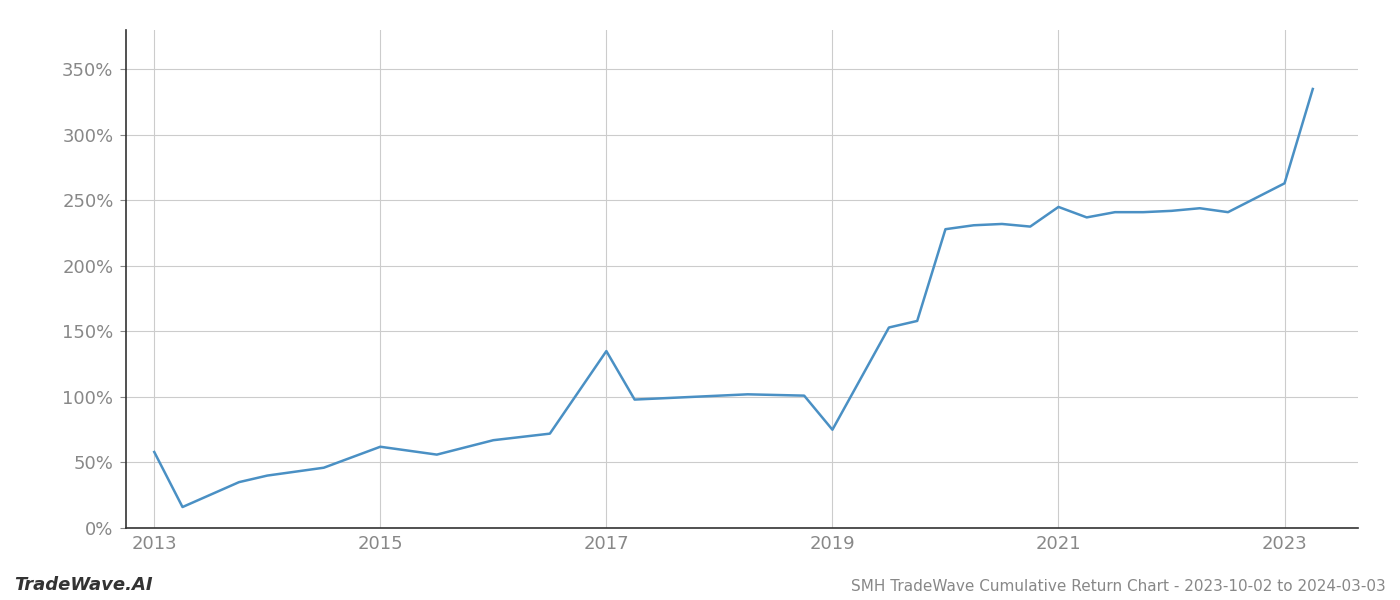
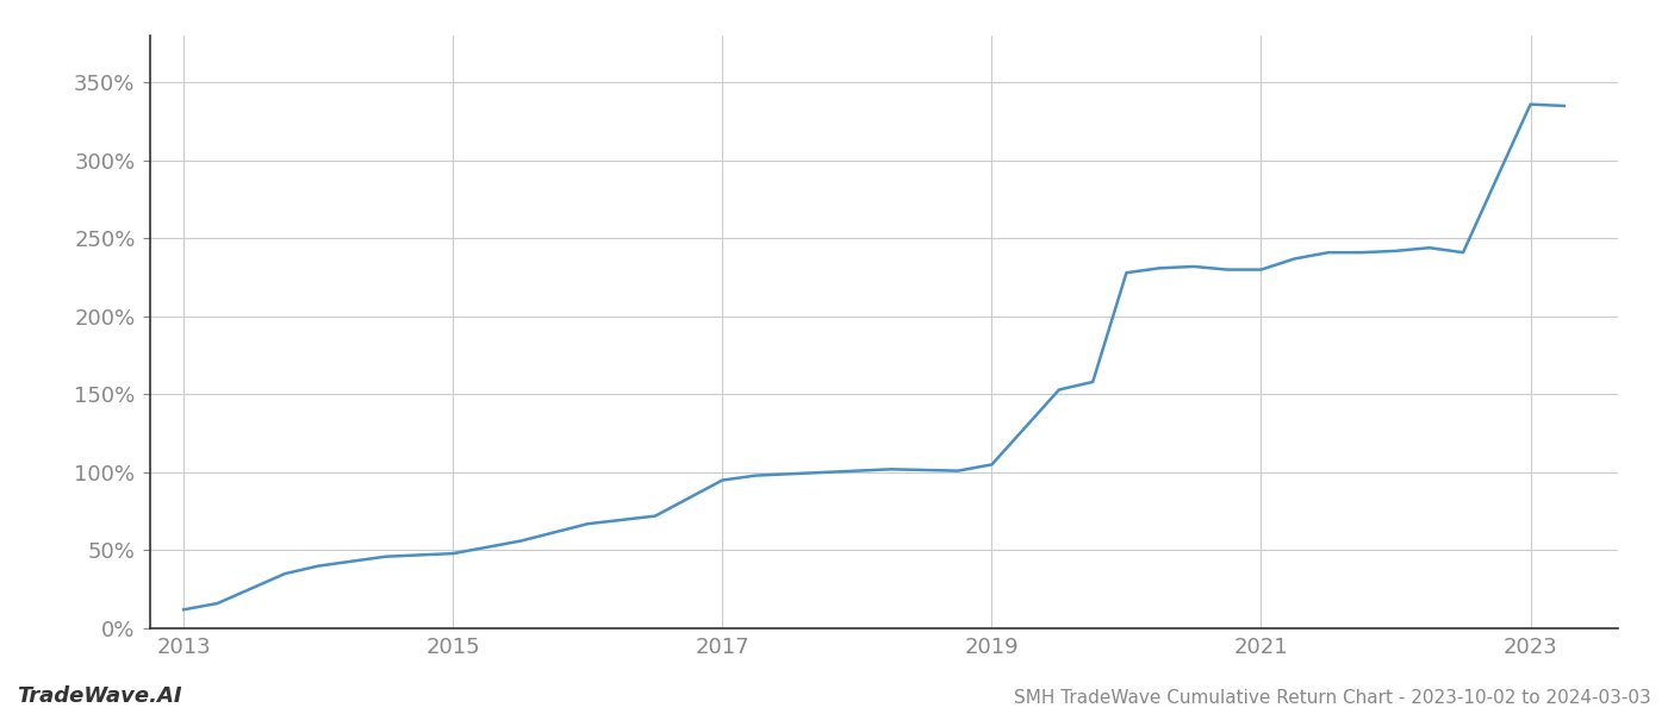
2013: 58% -> 12%
2015: 62% -> 48%
2017: 135% -> 95%
2019: 75% -> 105%
2021: 245% -> 230%
2023: 263% -> 336%
